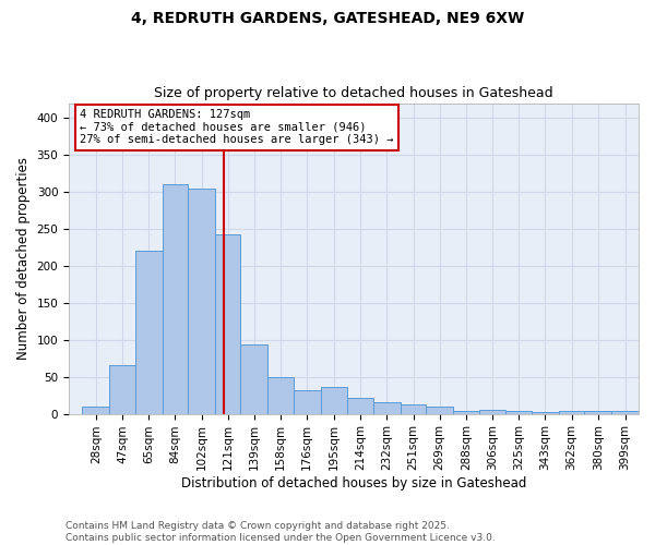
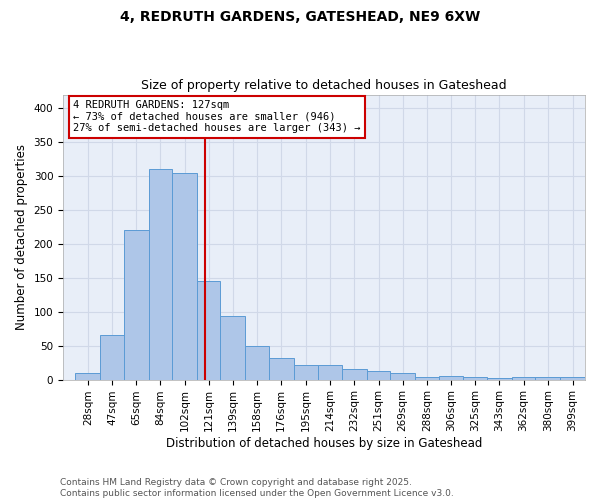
121sqm: 242 -> 145
195sqm: 36 -> 21
